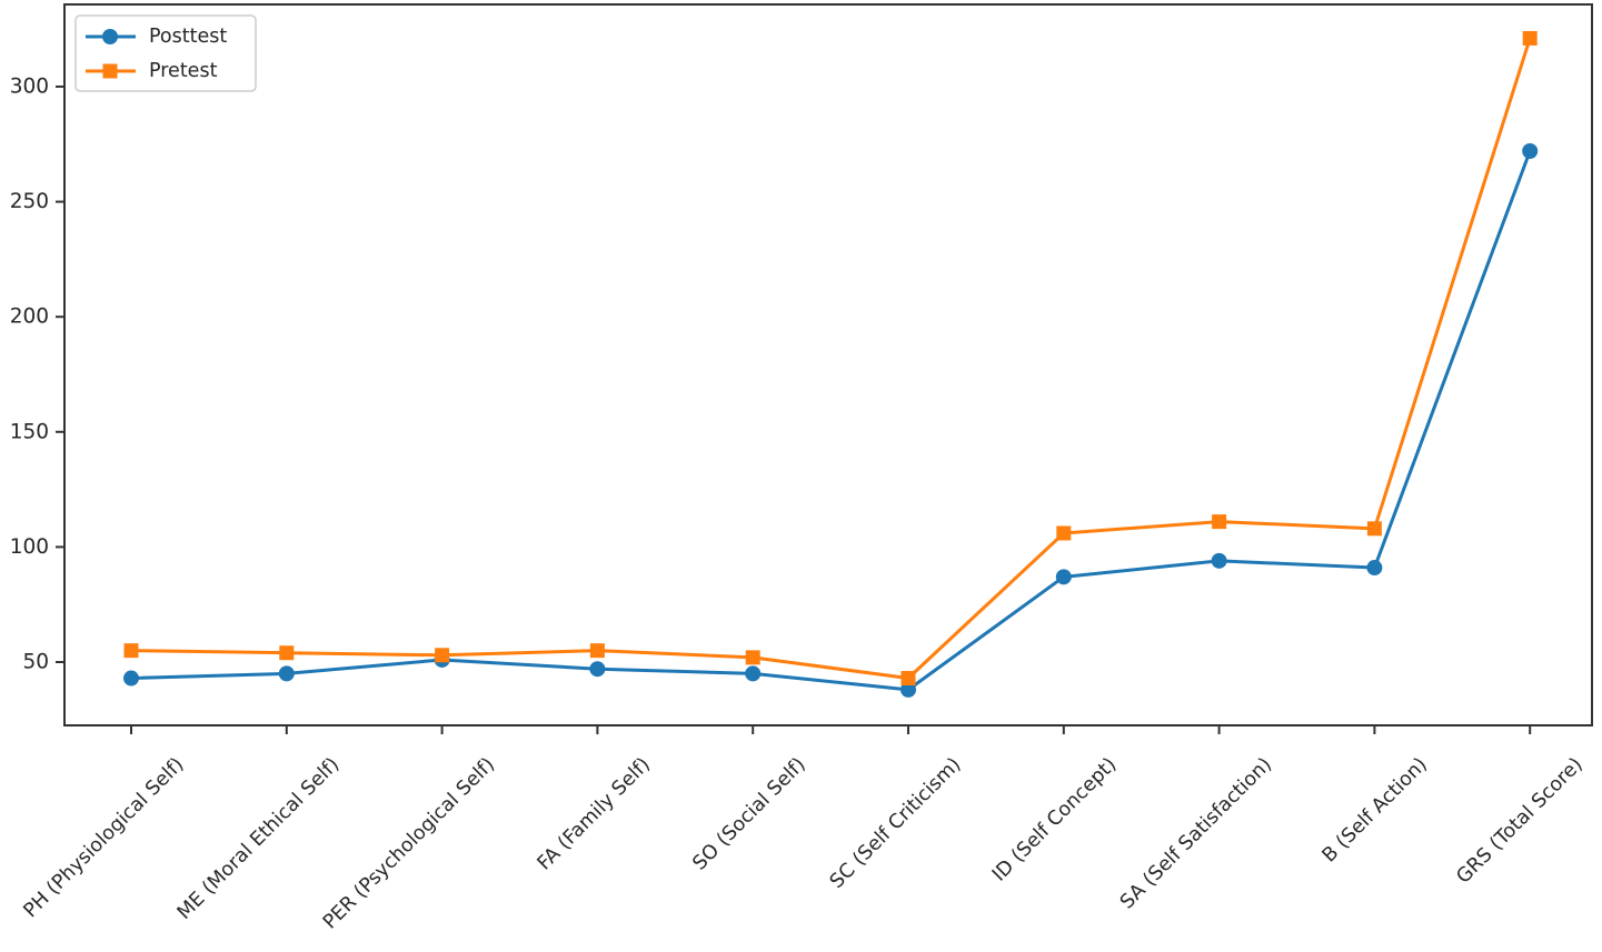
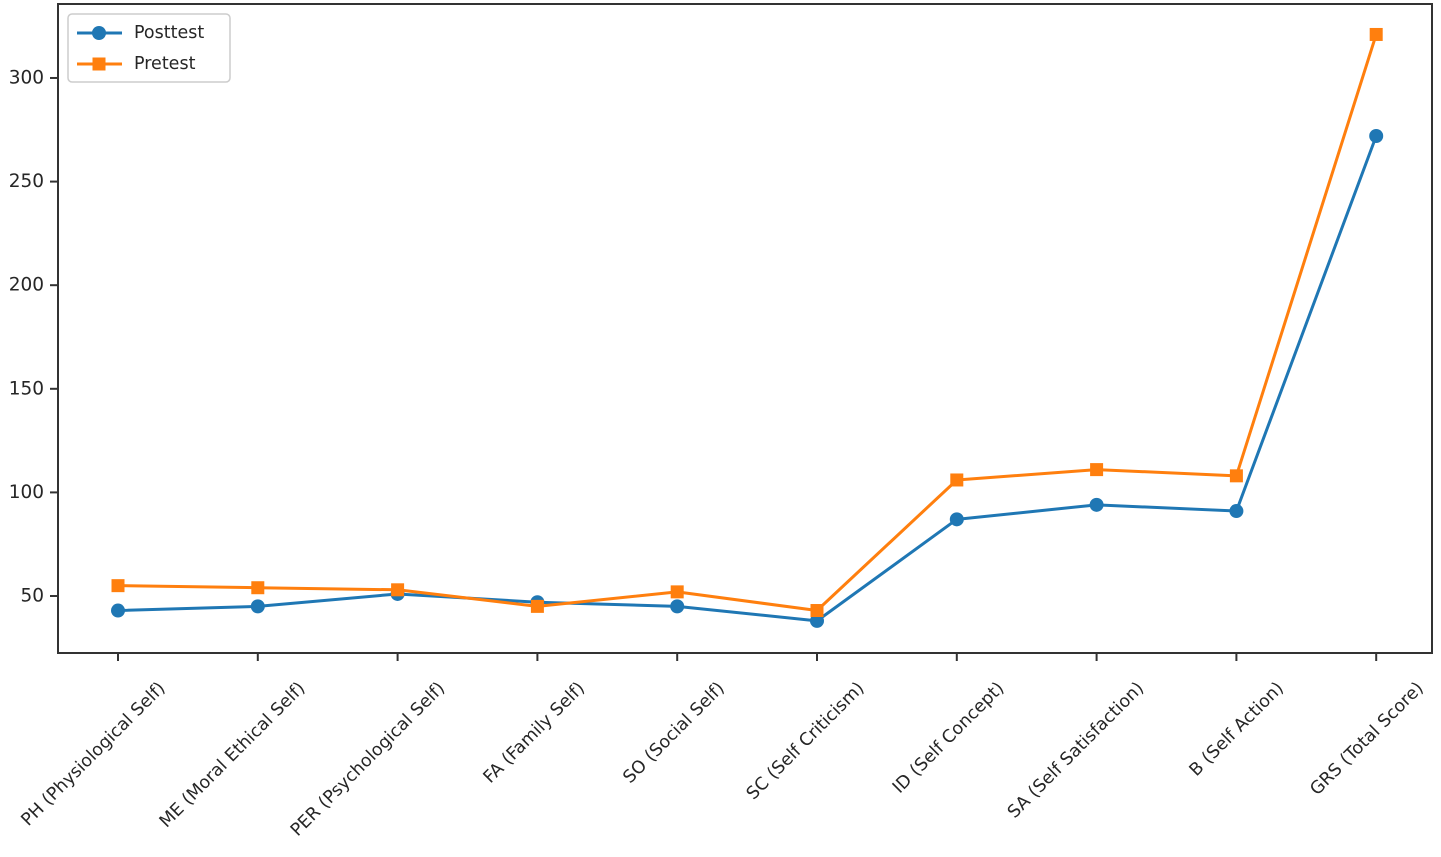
Pretest/FA (Family Self): 55 -> 45
